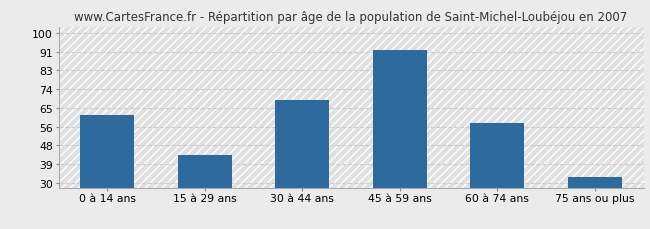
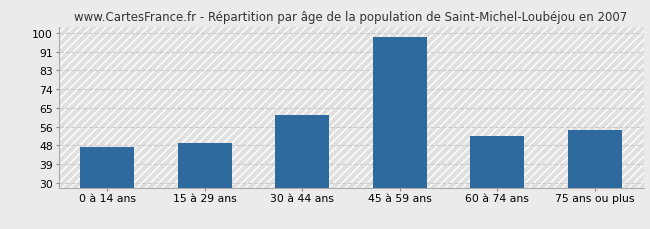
0 à 14 ans: 62 -> 47
15 à 29 ans: 43 -> 49
30 à 44 ans: 69 -> 62
45 à 59 ans: 92 -> 98
60 à 74 ans: 58 -> 52
75 ans ou plus: 33 -> 55
